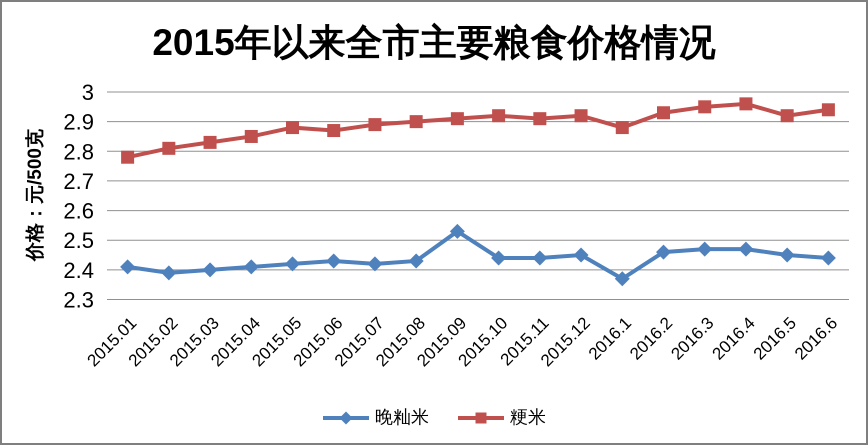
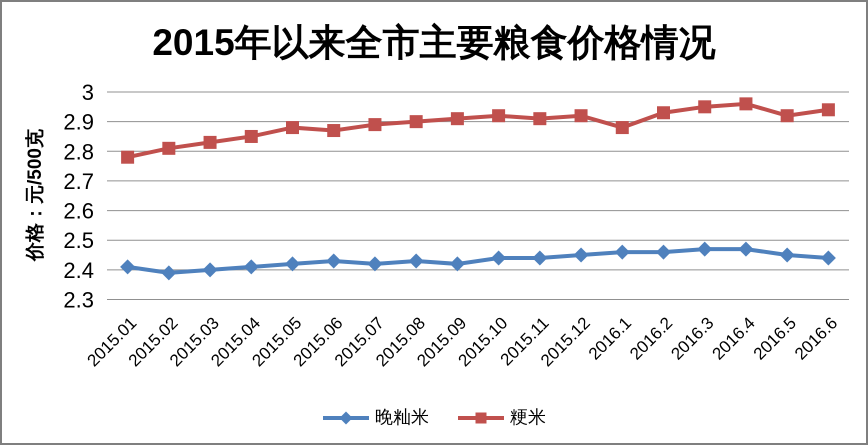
晚籼米/2015.09: 2.53 -> 2.42
晚籼米/2016.1: 2.37 -> 2.46
